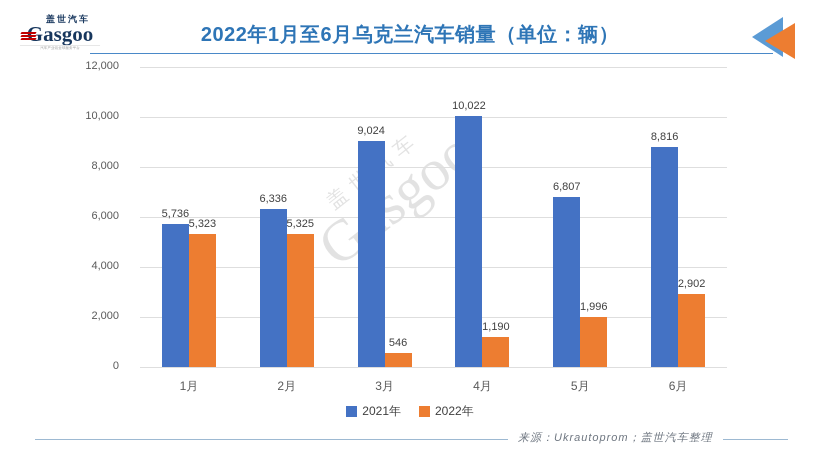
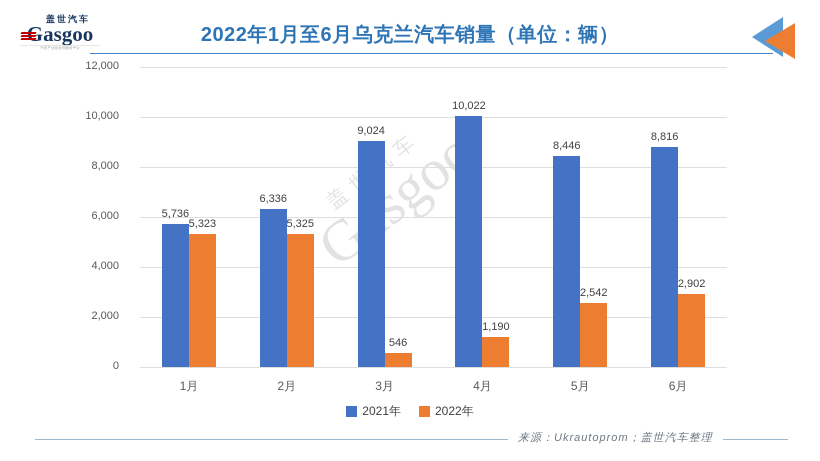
2021年/5月: 6,807 -> 8,446
2022年/5月: 1,996 -> 2,542
